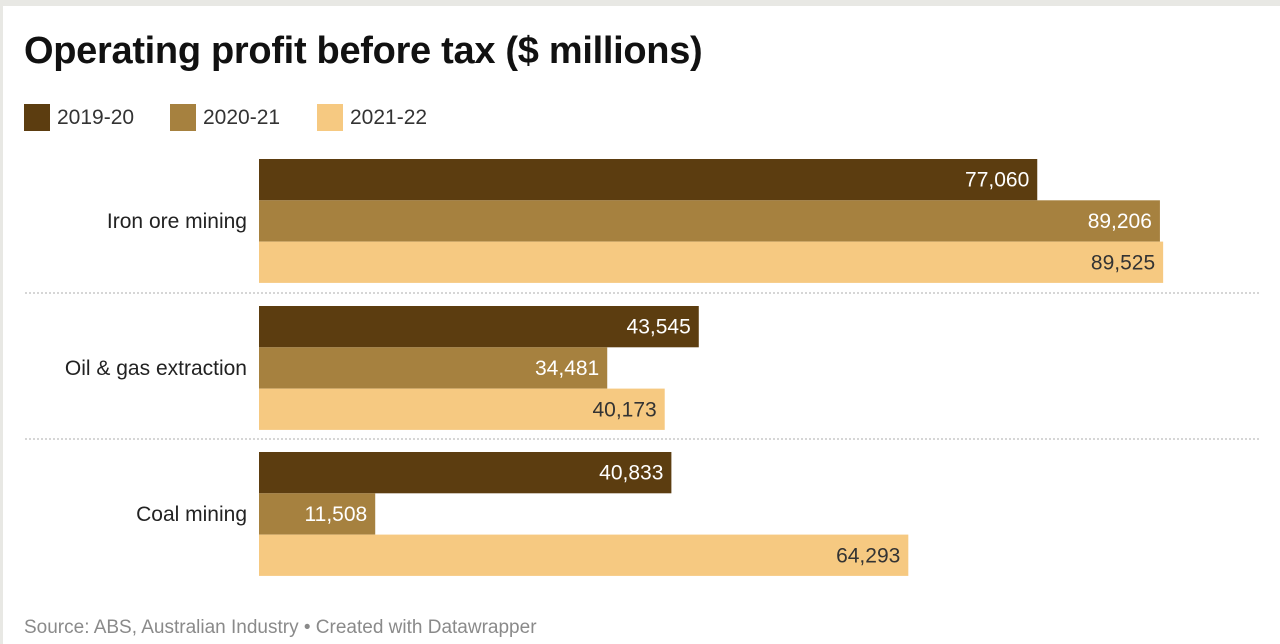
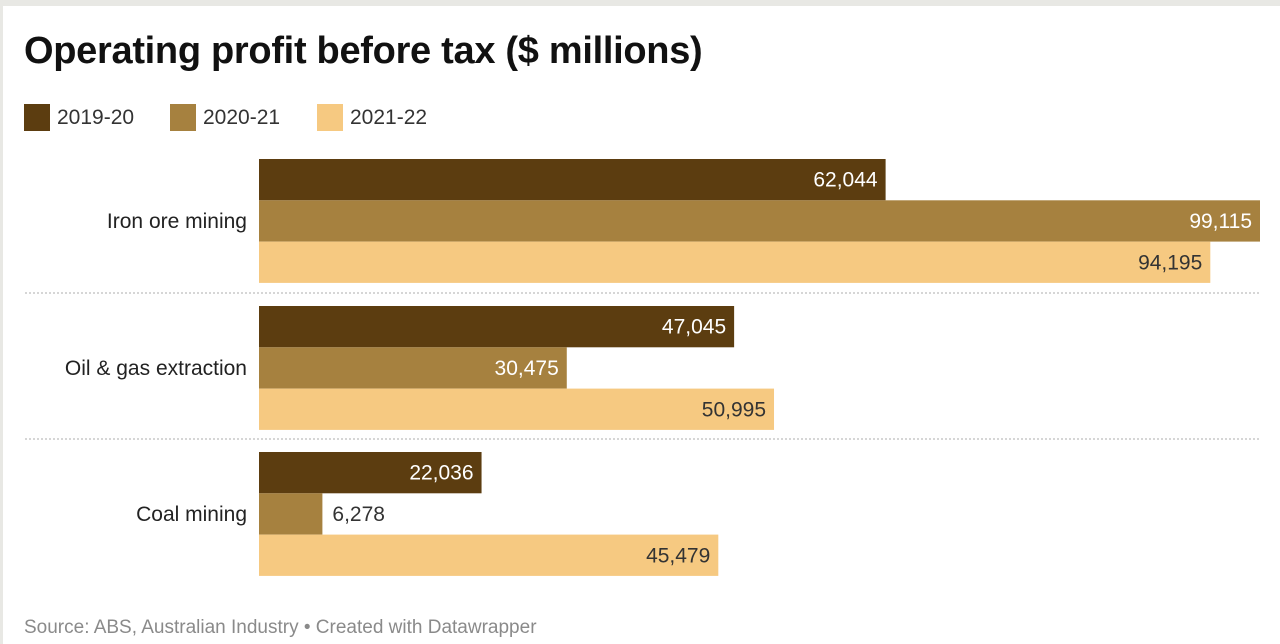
2019-20/Iron ore mining: 77,060 -> 62,044
2020-21/Iron ore mining: 89,206 -> 99,115
2021-22/Iron ore mining: 89,525 -> 94,195
2019-20/Oil & gas extraction: 43,545 -> 47,045
2020-21/Oil & gas extraction: 34,481 -> 30,475
2021-22/Oil & gas extraction: 40,173 -> 50,995
2019-20/Coal mining: 40,833 -> 22,036
2020-21/Coal mining: 11,508 -> 6,278
2021-22/Coal mining: 64,293 -> 45,479
